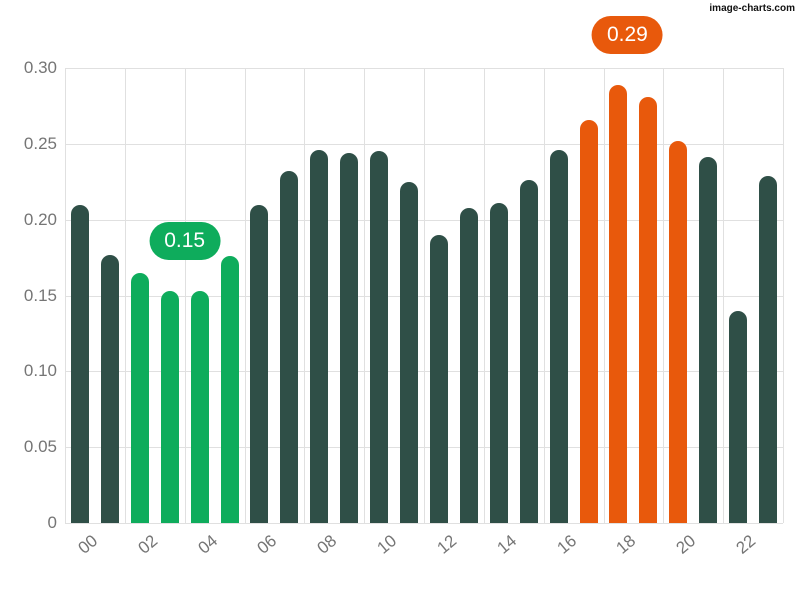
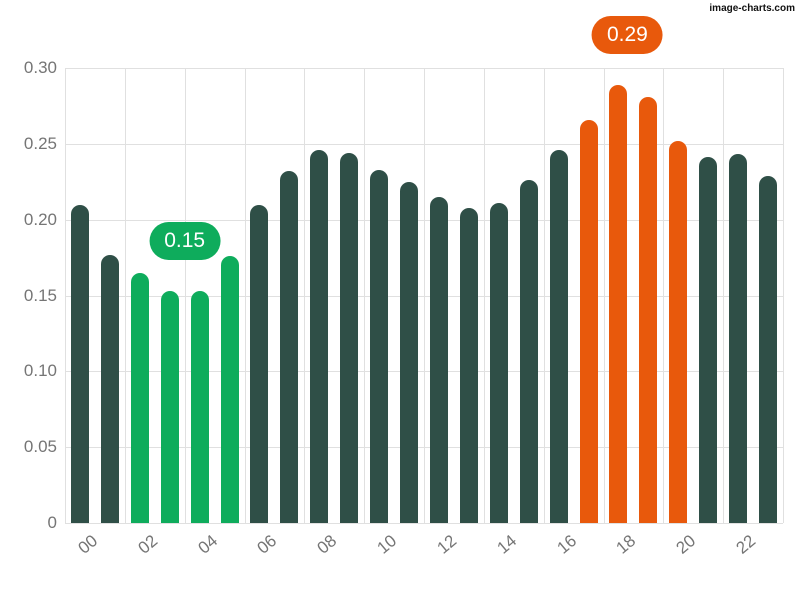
10: 0.245 -> 0.233
12: 0.190 -> 0.215
22: 0.140 -> 0.243
